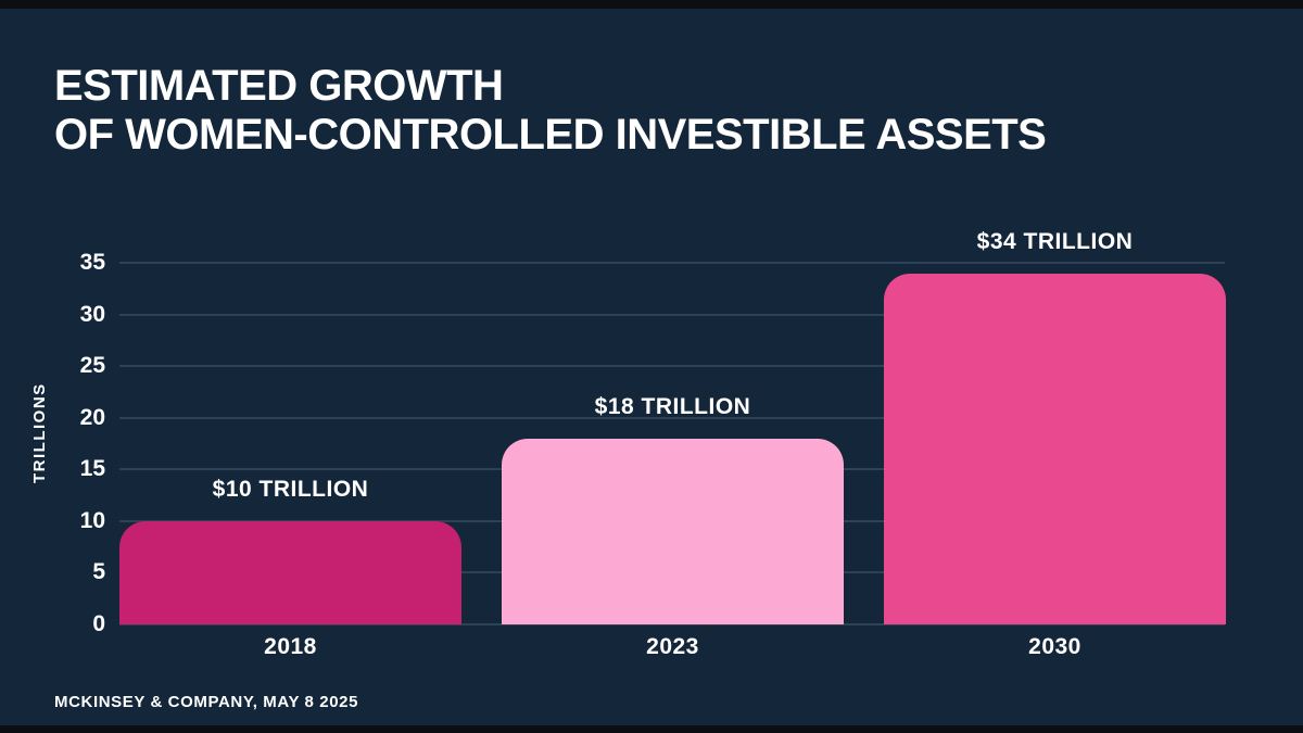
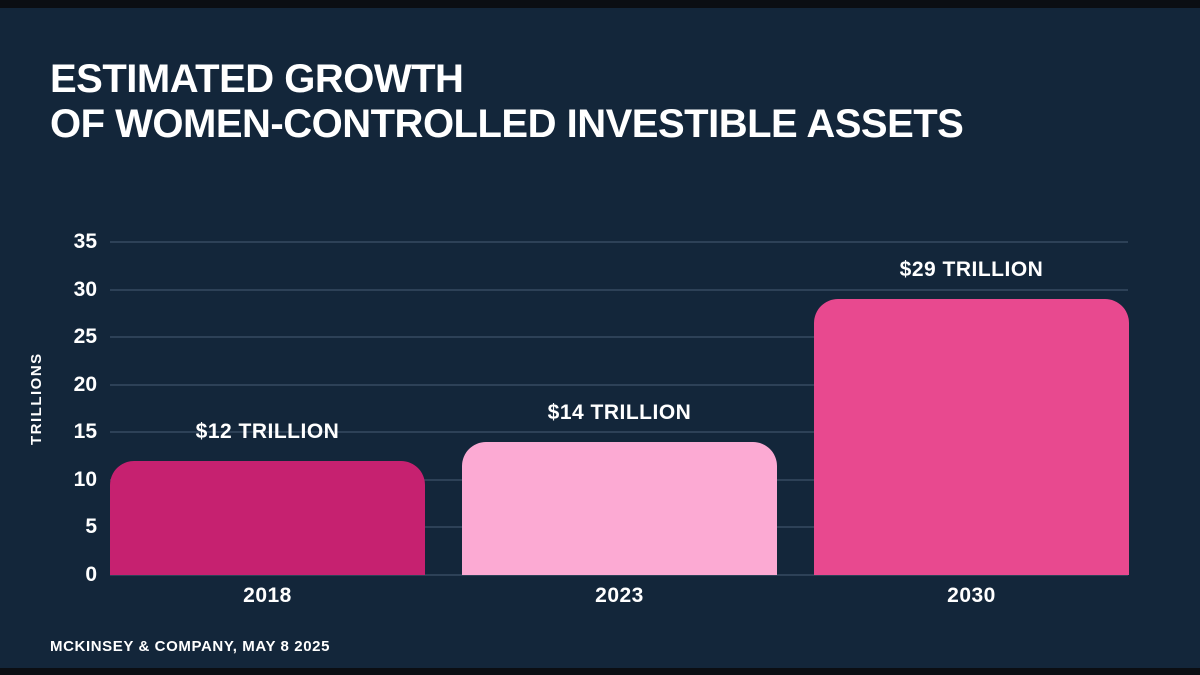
2018: $10 -> $12
2023: $18 -> $14
2030: $34 -> $29
